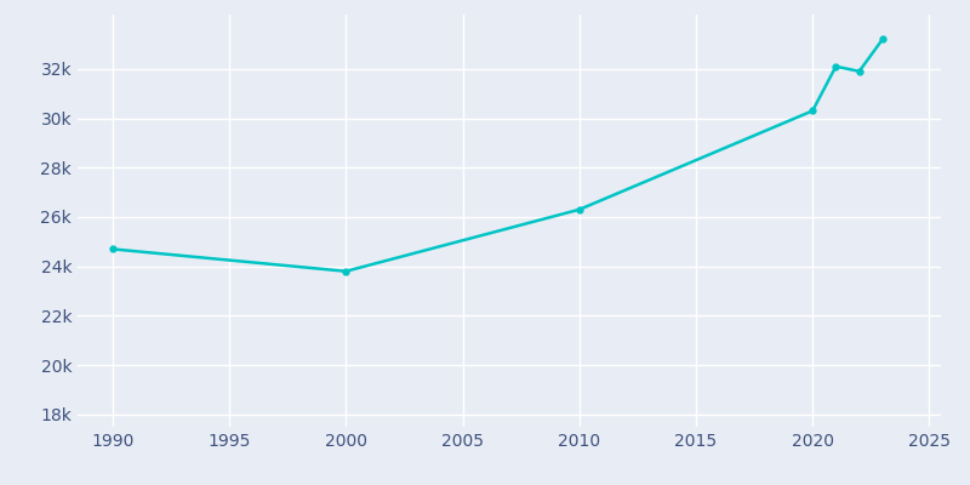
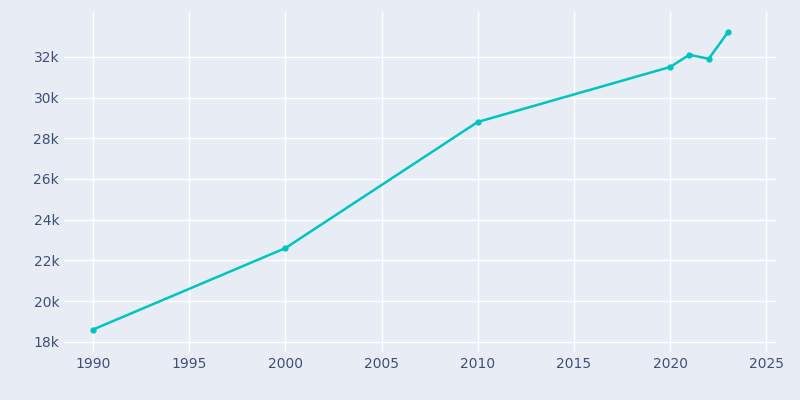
1990: 24.7k -> 18.6k
2000: 23.8k -> 22.6k
2010: 26.3k -> 28.8k
2020: 30.3k -> 31.5k
